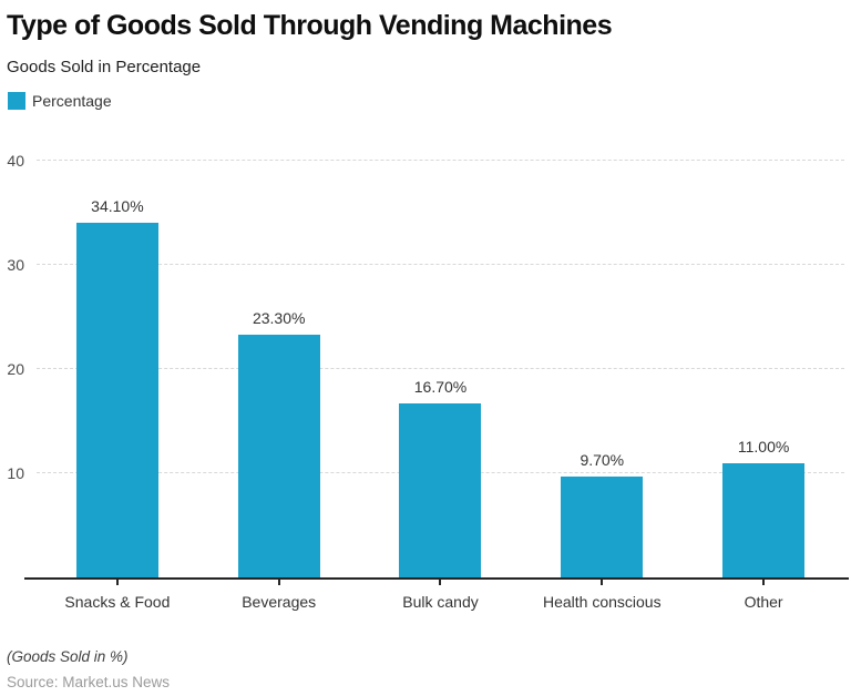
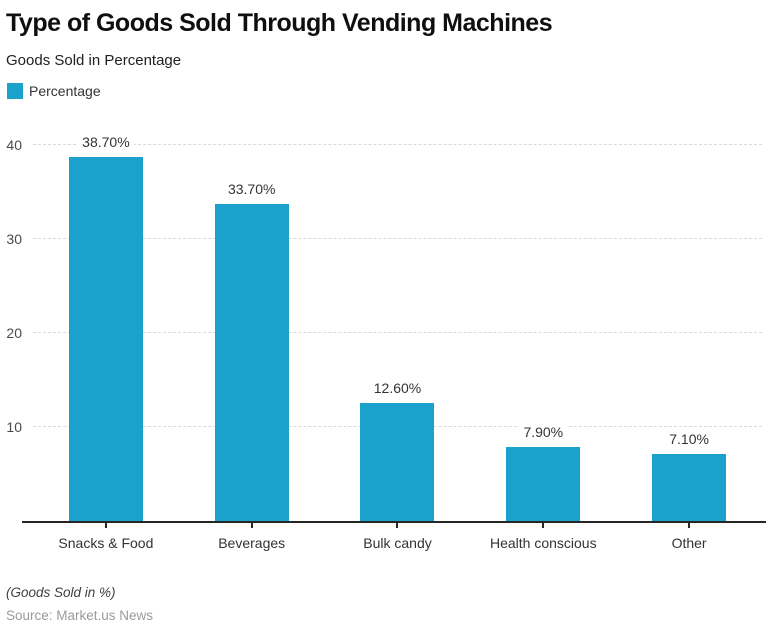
Snacks & Food: 34.10% -> 38.70%
Beverages: 23.30% -> 33.70%
Bulk candy: 16.70% -> 12.60%
Health conscious: 9.70% -> 7.90%
Other: 11.00% -> 7.10%
